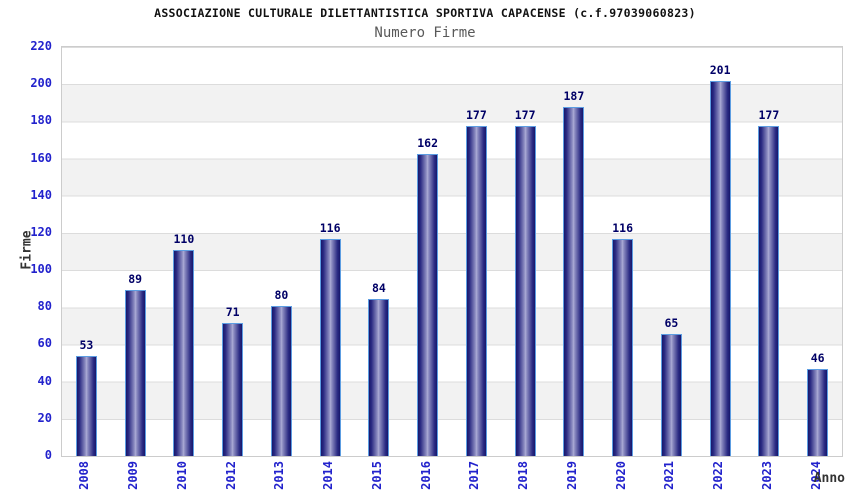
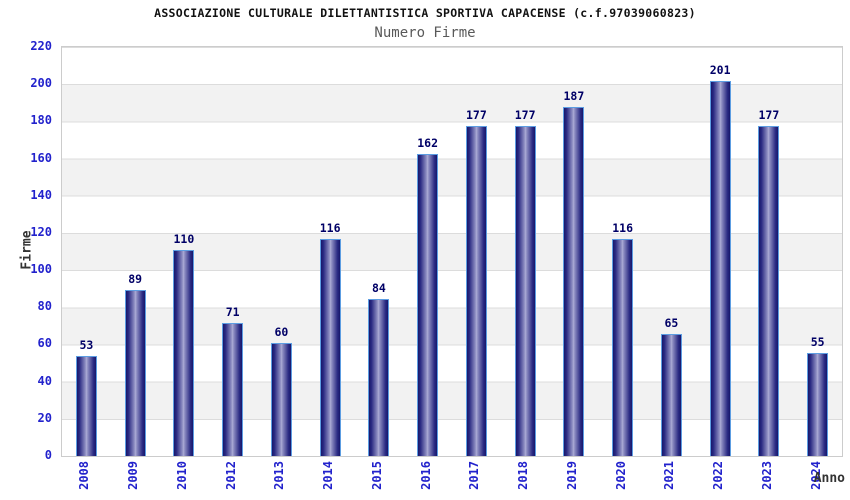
2013: 80 -> 60
2024: 46 -> 55
